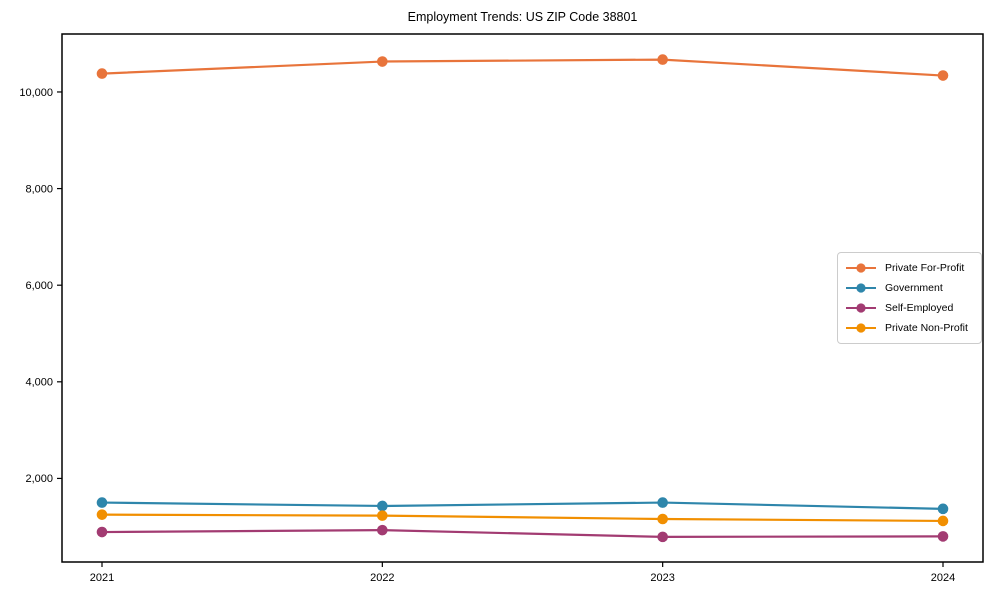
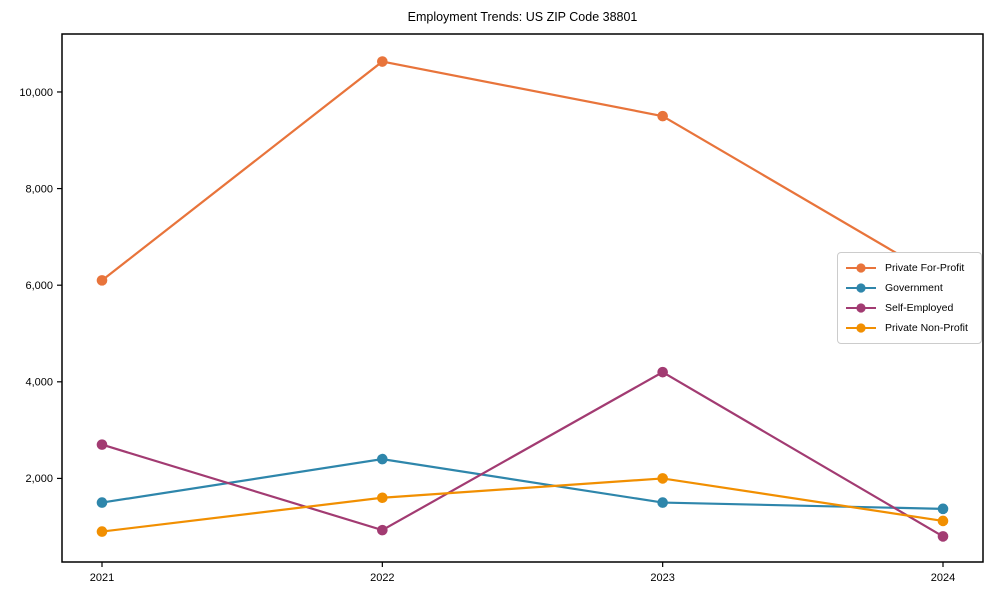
Private For-Profit/2021: 10400 -> 6100
Self-Employed/2021: 900 -> 2700
Private Non-Profit/2021: 1200 -> 900
Government/2022: 1400 -> 2400
Private Non-Profit/2022: 1200 -> 1600
Private For-Profit/2023: 10700 -> 9500
Self-Employed/2023: 800 -> 4200
Private Non-Profit/2023: 1200 -> 2000
Private For-Profit/2024: 10300 -> 6100
